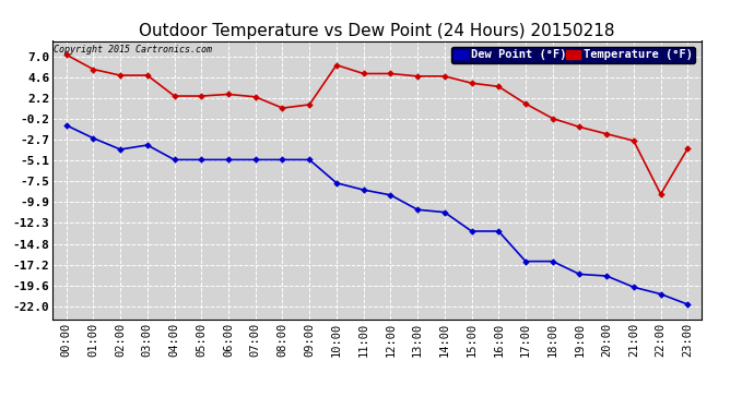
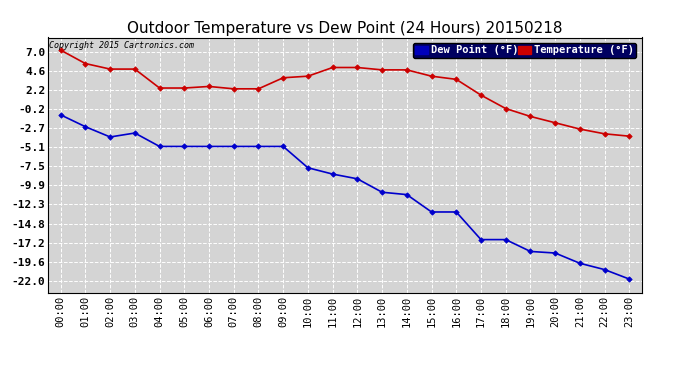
Temperature (°F)/08:00: 1.0 -> 2.3
Temperature (°F)/09:00: 1.4 -> 3.7
Temperature (°F)/10:00: 6.0 -> 3.9
Temperature (°F)/22:00: -9.0 -> -3.4
